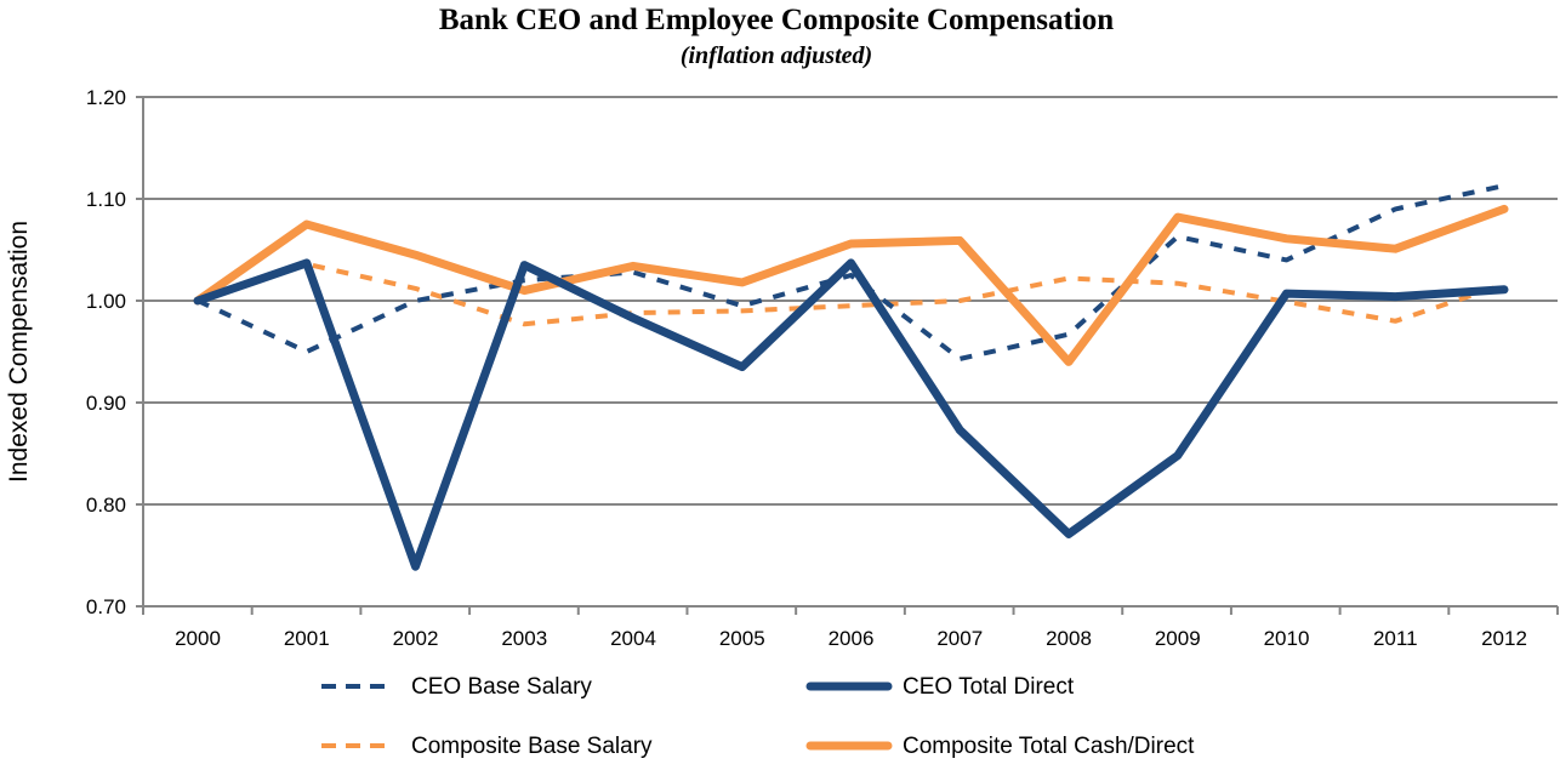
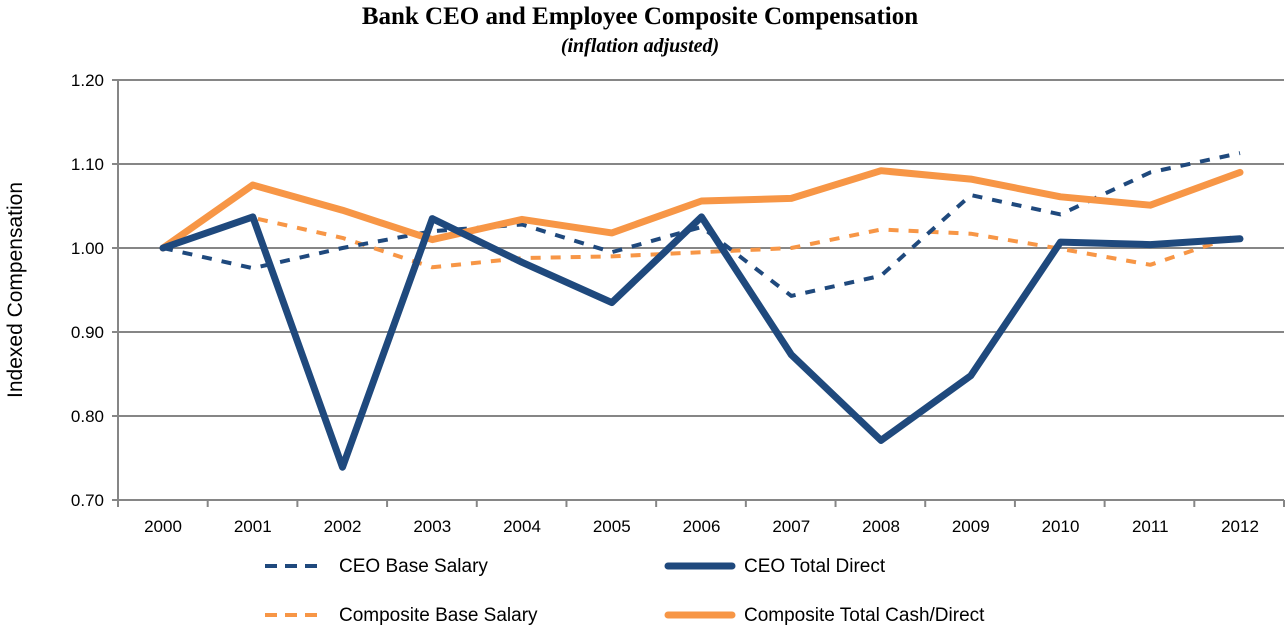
CEO Base Salary/2001: 0.95 -> 0.98
Composite Total Cash/Direct/2008: 0.94 -> 1.09
